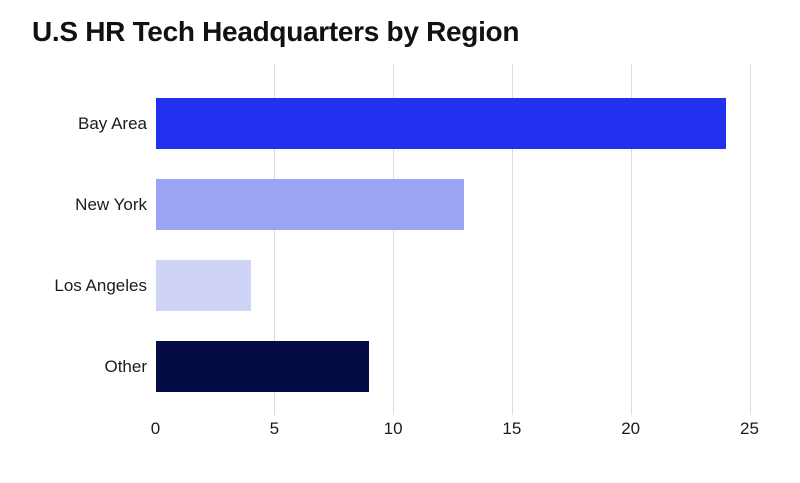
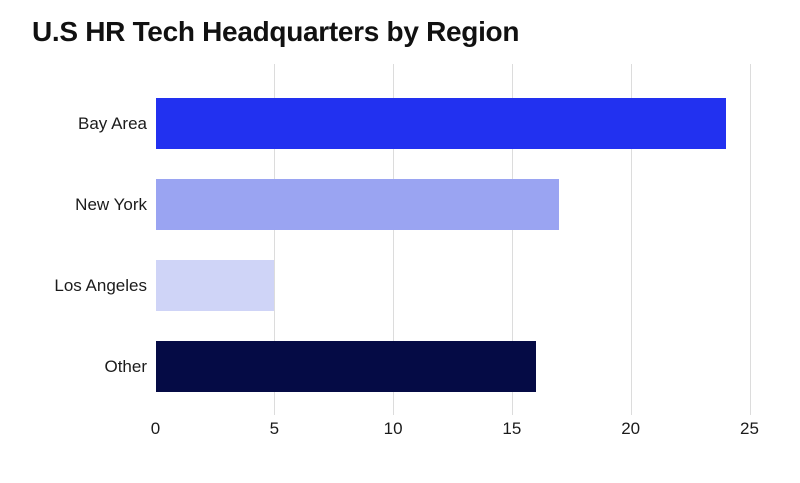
New York: 13 -> 17
Los Angeles: 4 -> 5
Other: 9 -> 16
